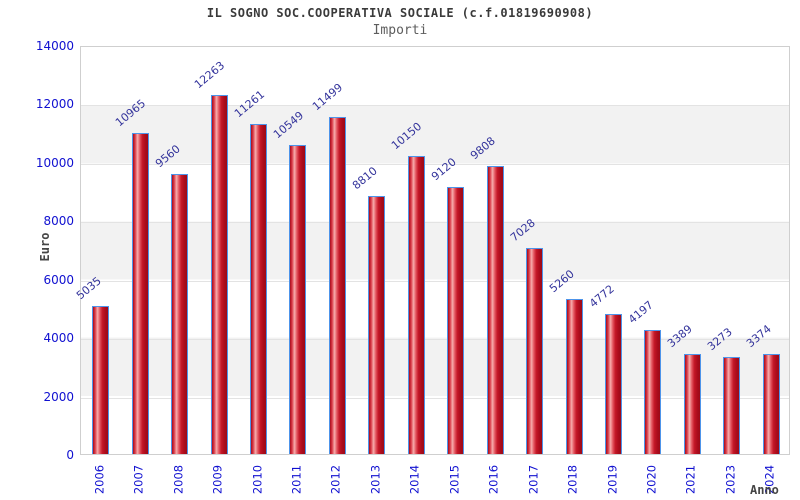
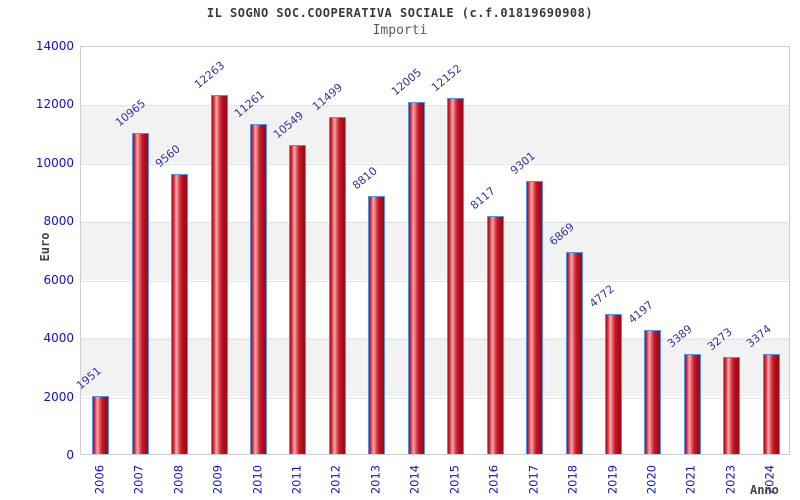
2006: 5035 -> 1951
2014: 10150 -> 12005
2015: 9120 -> 12152
2016: 9808 -> 8117
2017: 7028 -> 9301
2018: 5260 -> 6869
